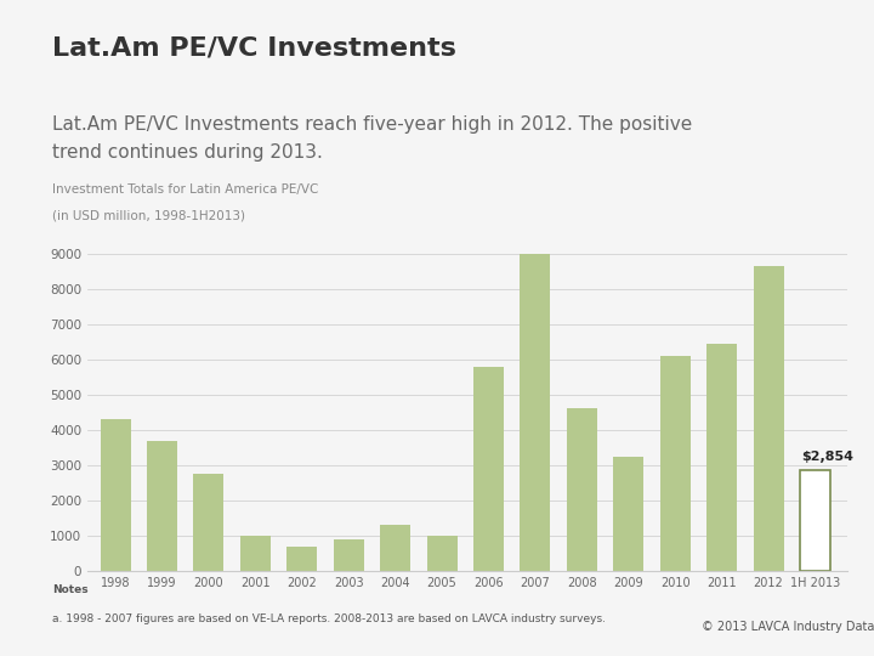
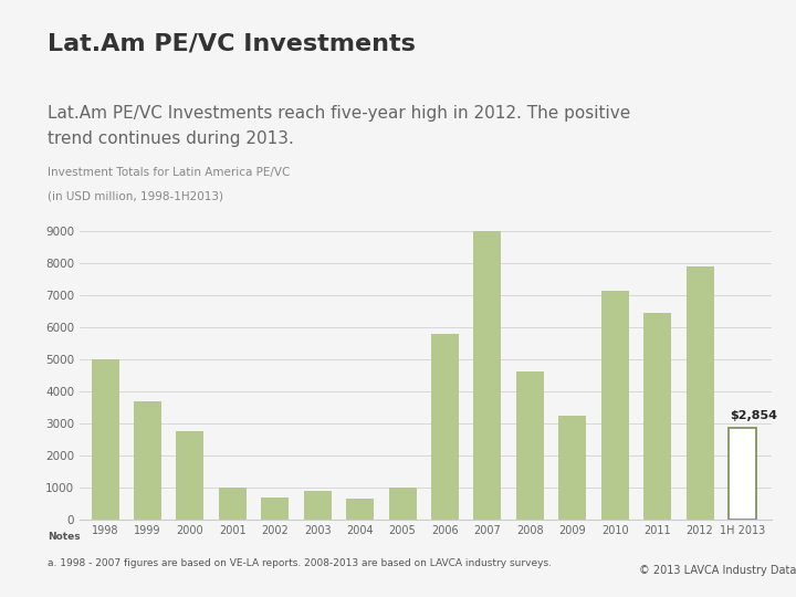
1998: 4300 -> 5000
2004: 1300 -> 650
2010: 6100 -> 7150
2012: 8650 -> 7900
